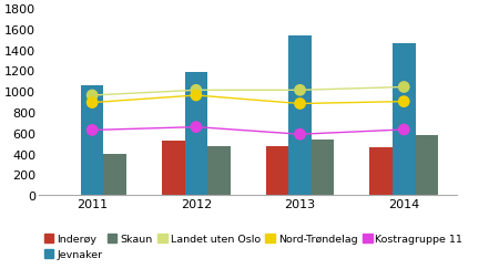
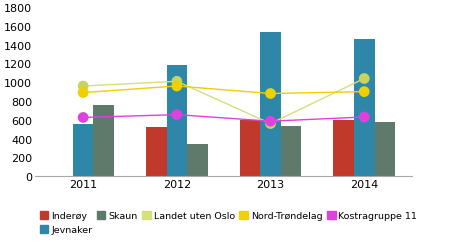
Jevnaker/2011: 1060 -> 560
Skaun/2011: 400 -> 760
Skaun/2012: 470 -> 340
Inderøy/2013: 480 -> 600
Landet uten Oslo/2013: 1010 -> 560
Inderøy/2014: 460 -> 600
